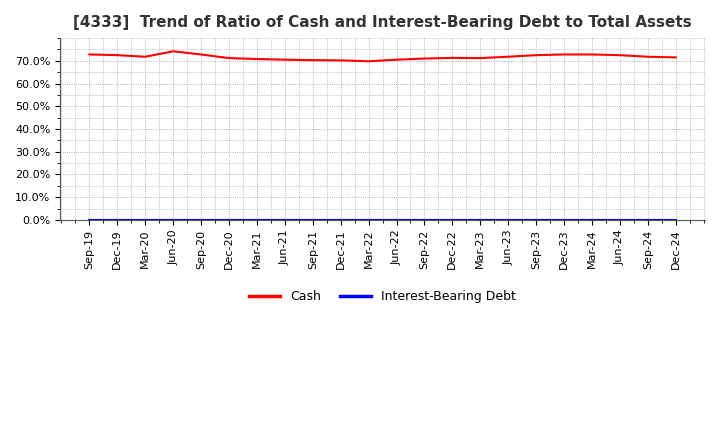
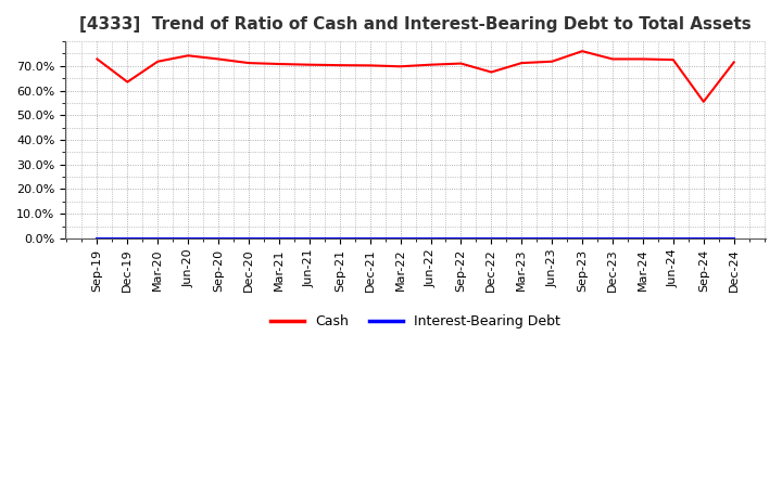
Cash/Dec-19: 72.5% -> 63.5%
Cash/Dec-22: 71.3% -> 67.5%
Cash/Sep-23: 72.5% -> 76.0%
Cash/Sep-24: 71.8% -> 55.5%
